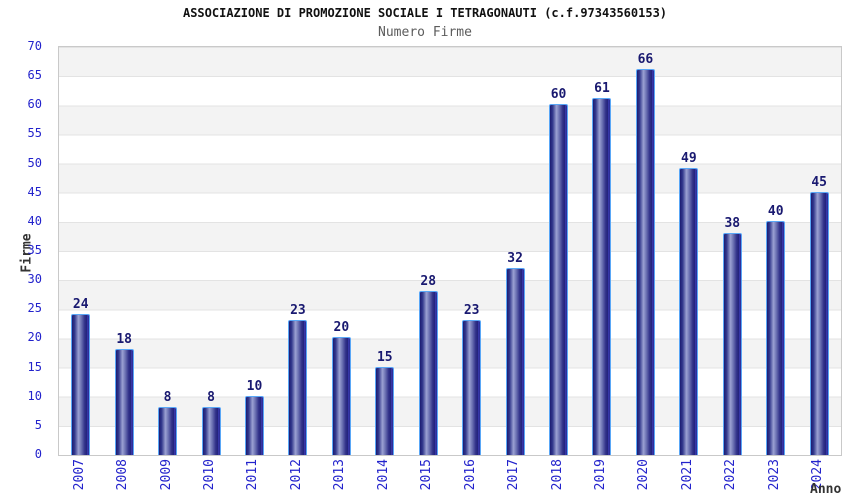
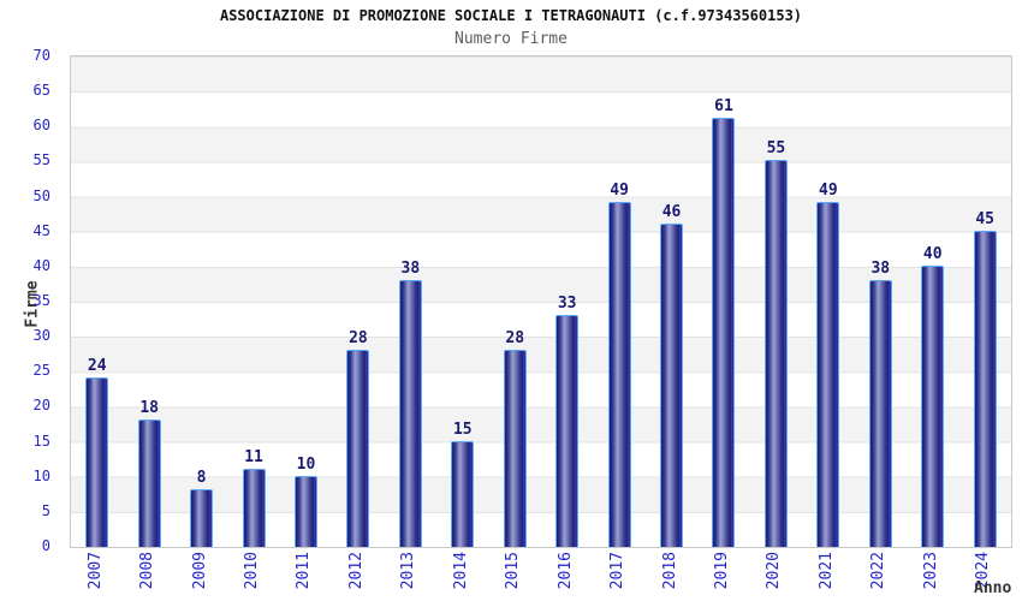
2010: 8 -> 11
2012: 23 -> 28
2013: 20 -> 38
2016: 23 -> 33
2017: 32 -> 49
2018: 60 -> 46
2020: 66 -> 55
